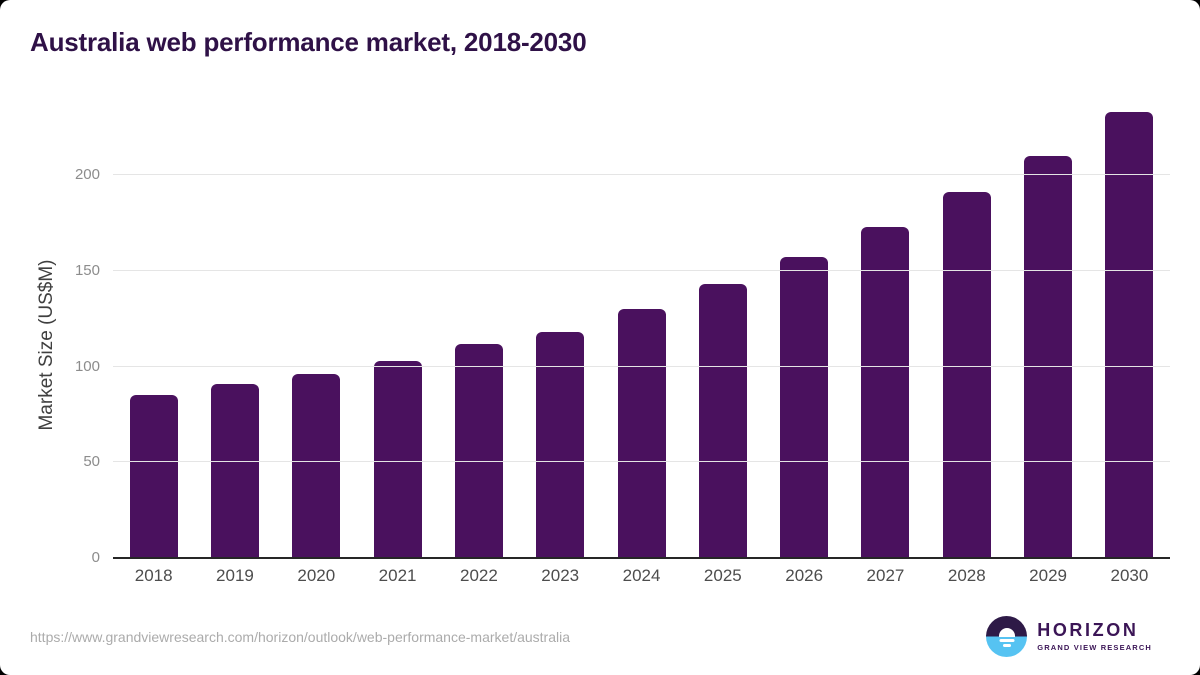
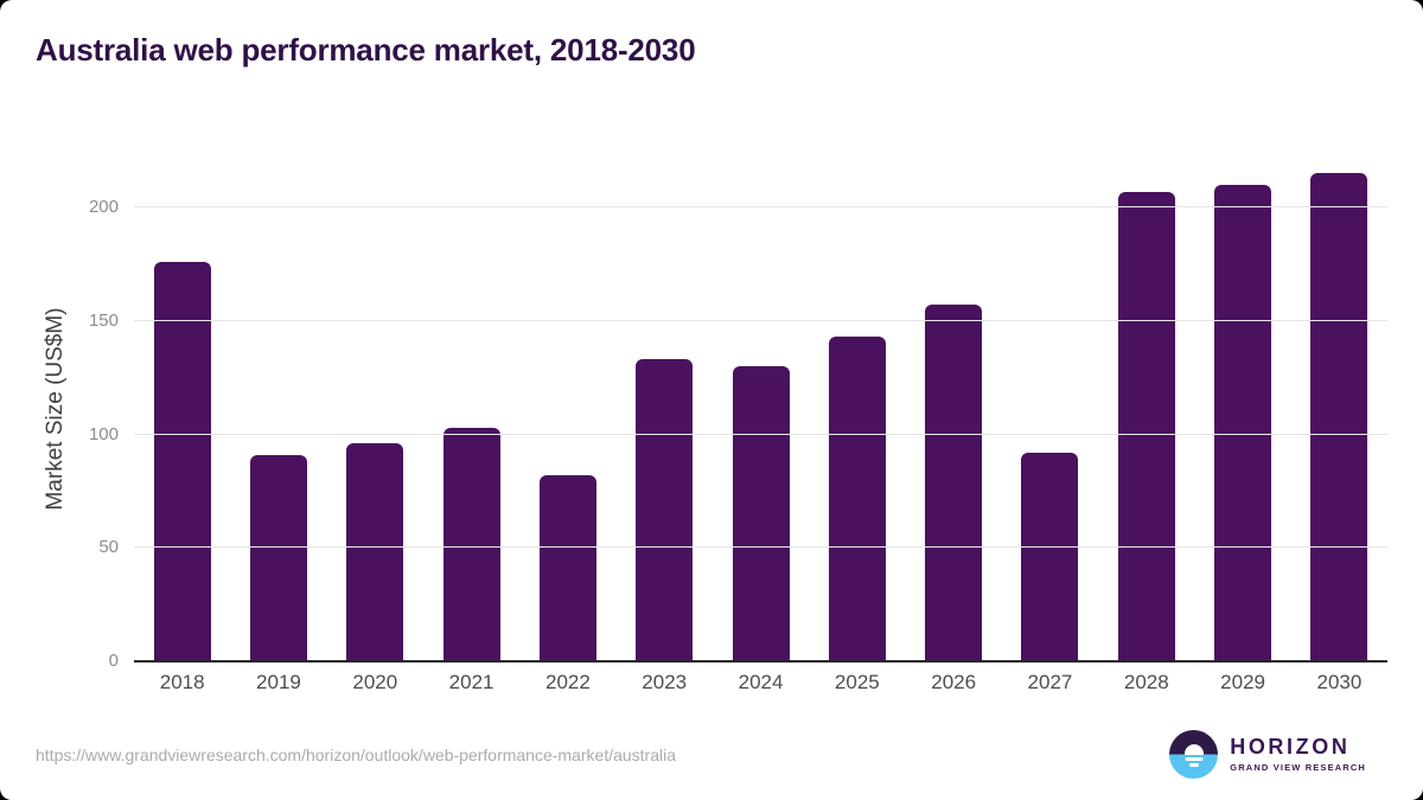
2018: 85 -> 176
2022: 112 -> 82
2023: 118 -> 133
2027: 173 -> 92
2028: 191 -> 207
2030: 233 -> 215
